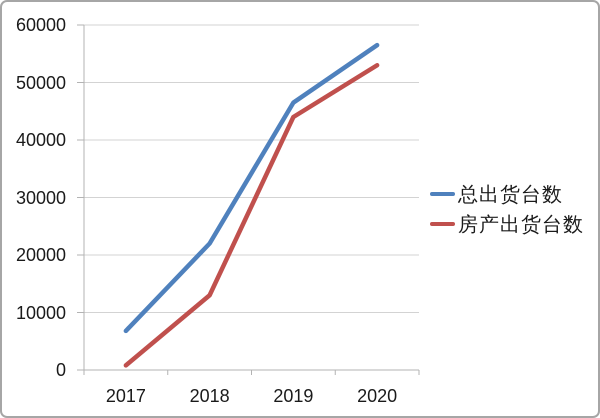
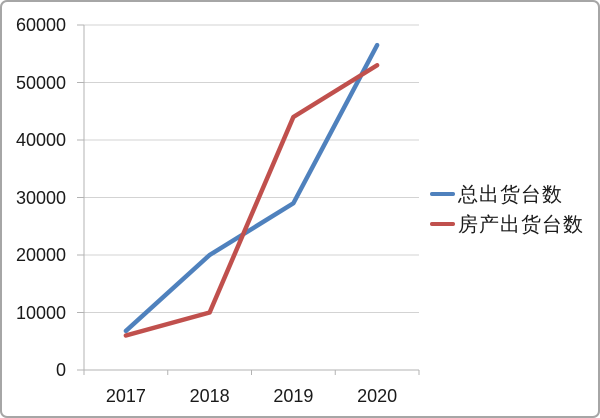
房产出货台数/2017: 1000 -> 6000
总出货台数/2018: 22000 -> 20000
房产出货台数/2018: 13000 -> 10000
总出货台数/2019: 46000 -> 29000
